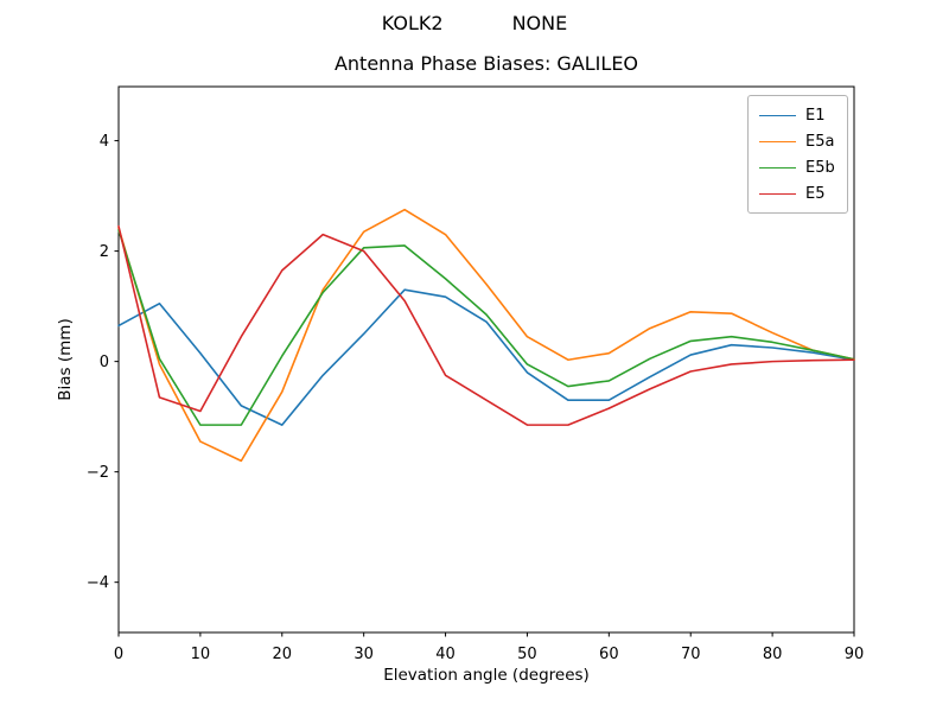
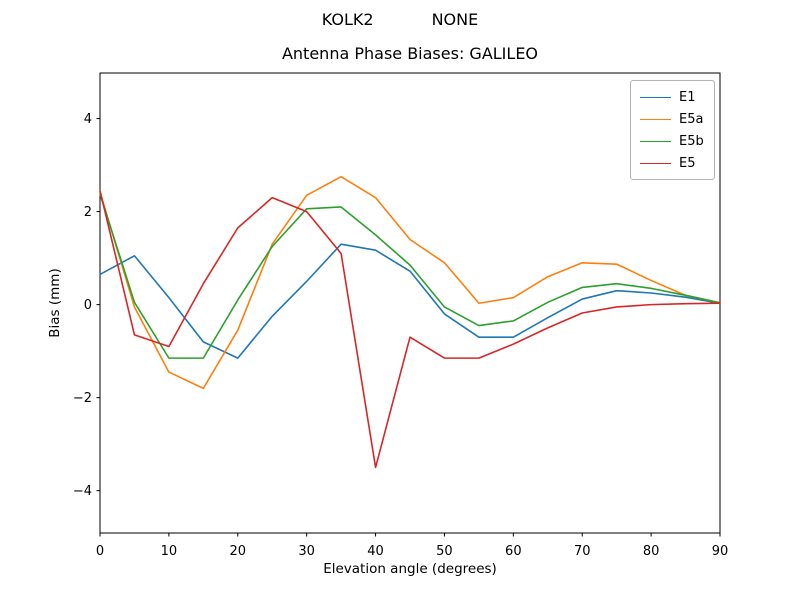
E5/40: -0.2 -> -3.5
E5a/50: 0.5 -> 0.9
